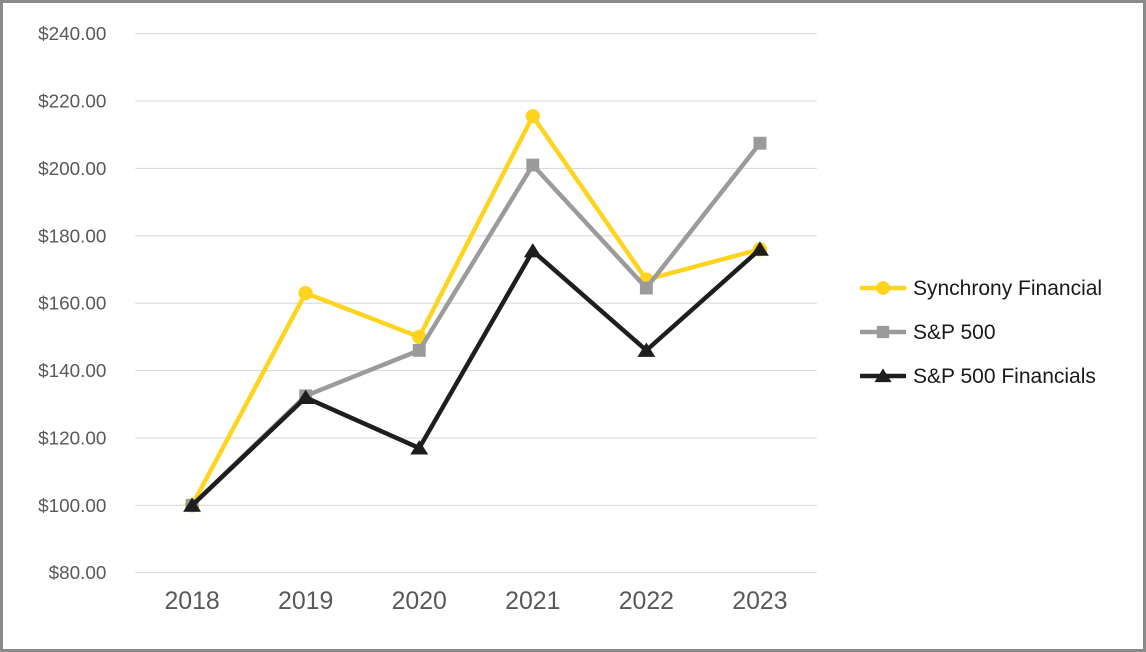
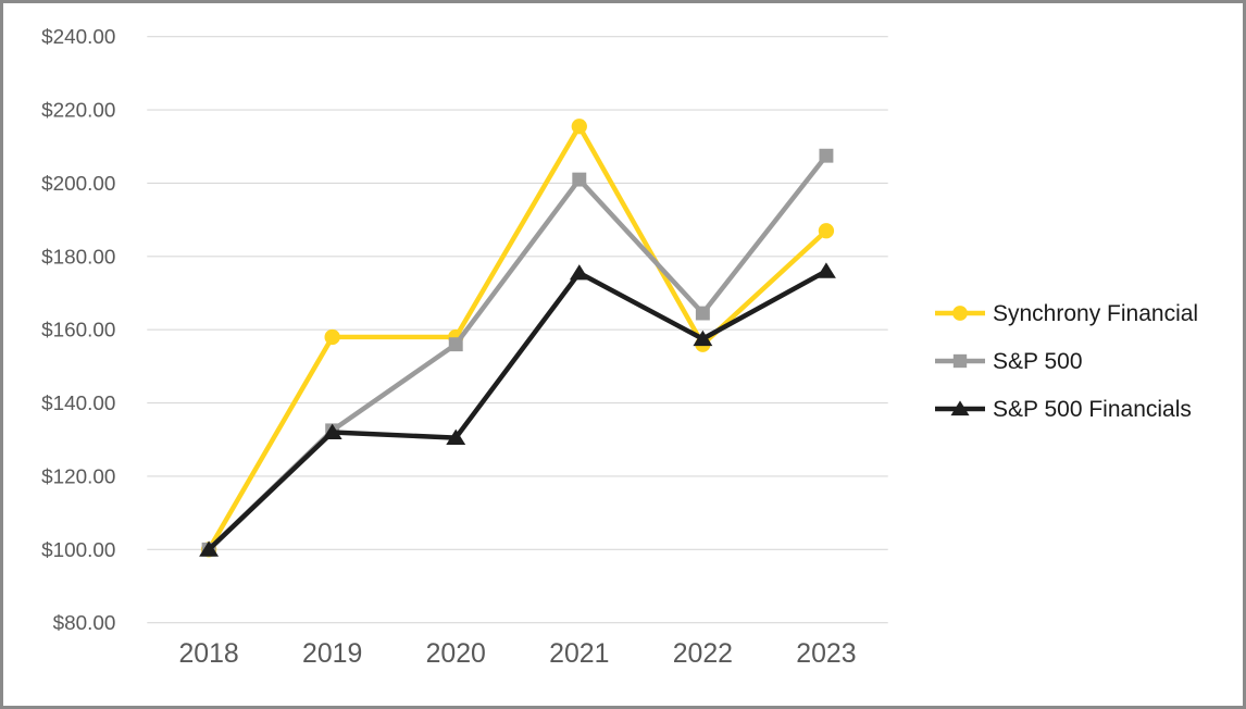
Synchrony Financial/2019: $163 -> $158
Synchrony Financial/2020: $150 -> $158
S&P 500/2020: $146 -> $156
S&P 500 Financials/2020: $117 -> $130
Synchrony Financial/2022: $167 -> $156
S&P 500 Financials/2022: $146 -> $158
Synchrony Financial/2023: $176 -> $187
